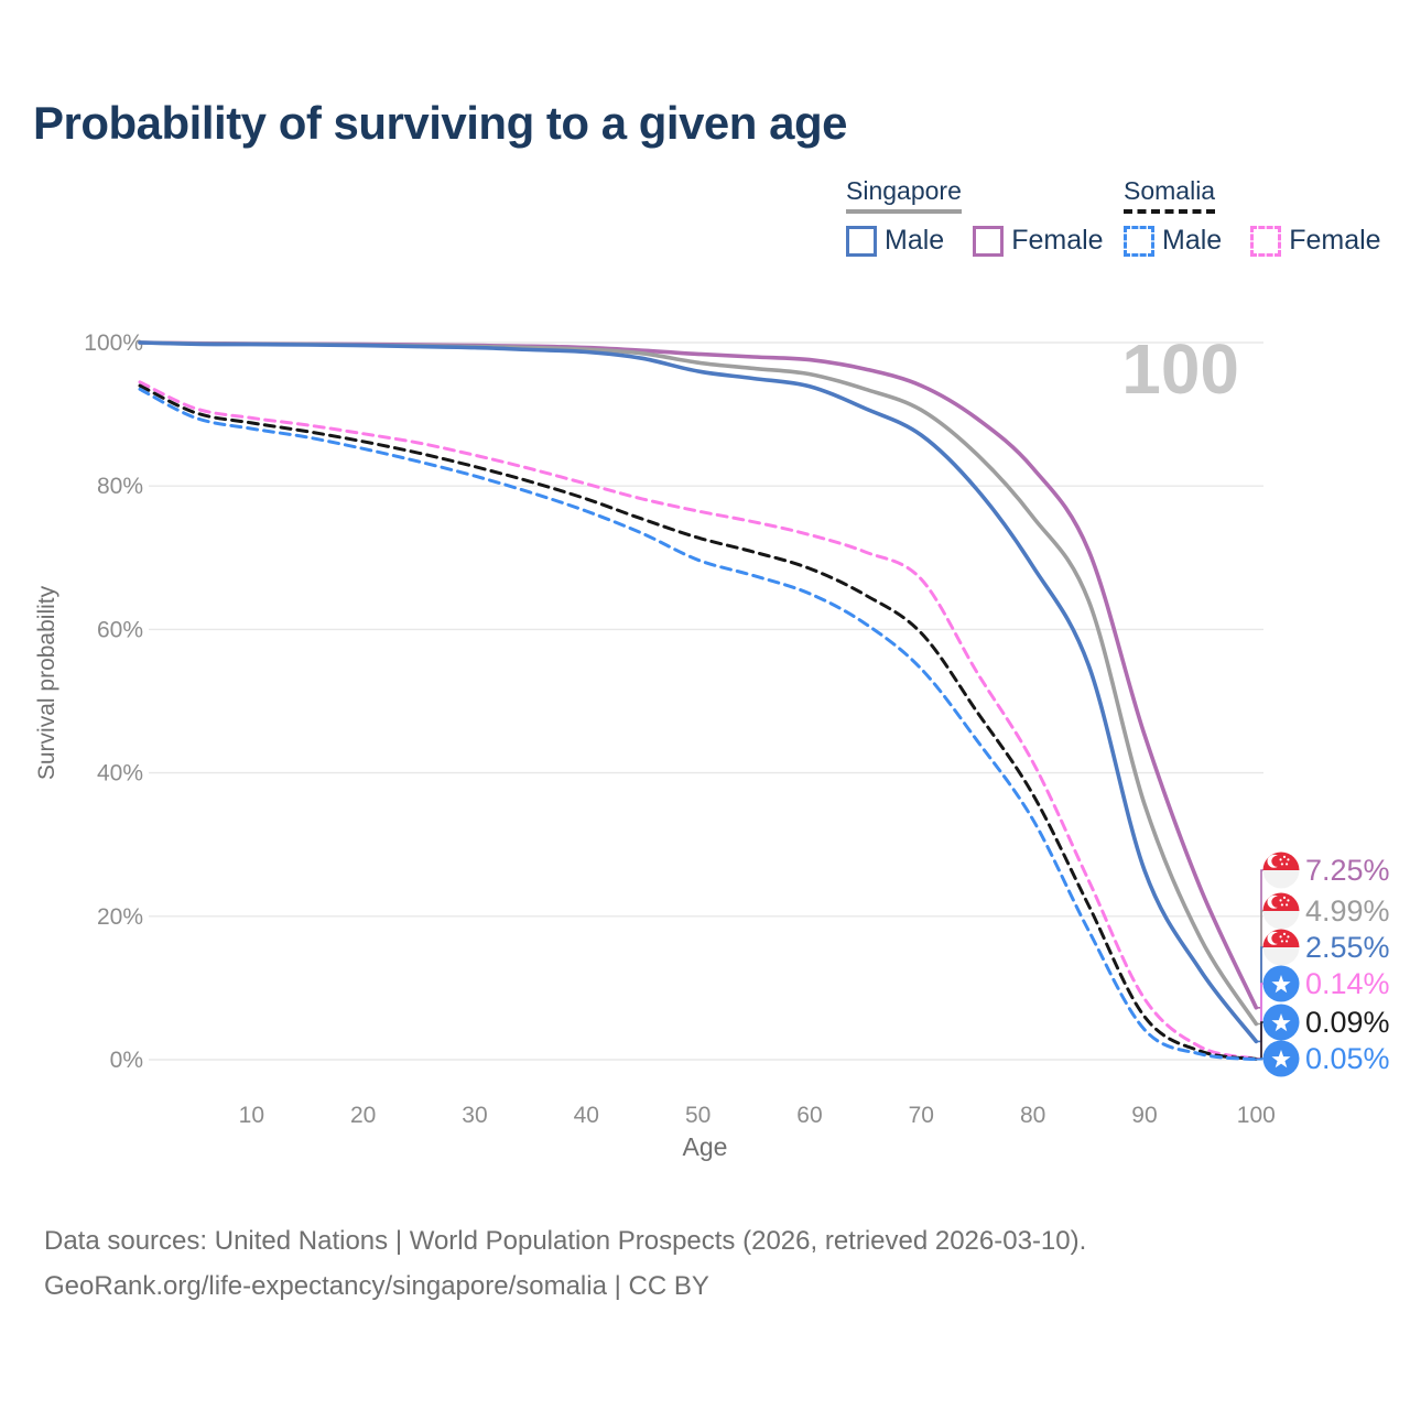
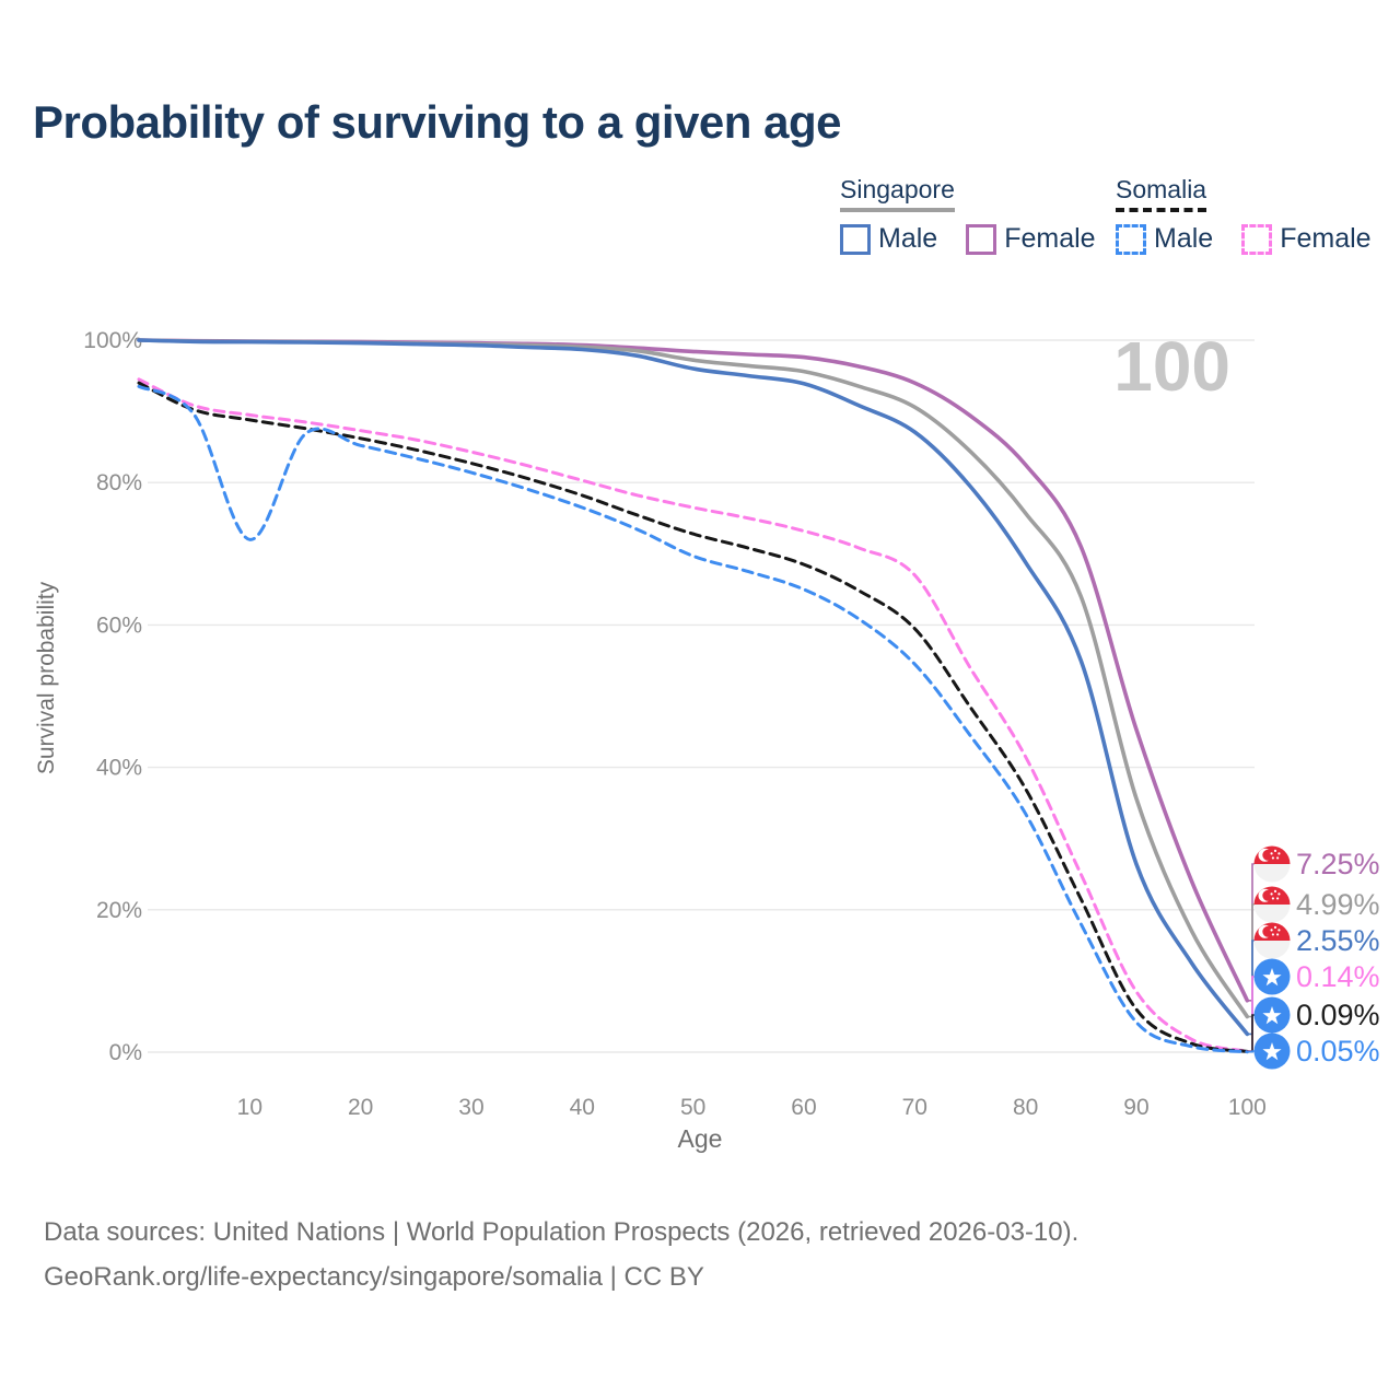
Somalia Male/10: 88% -> 72%
